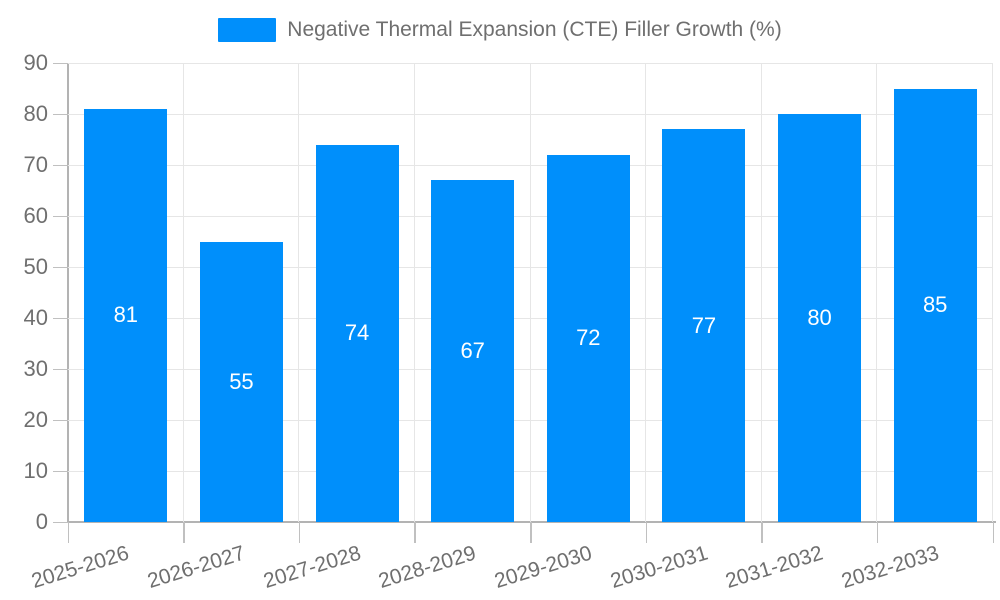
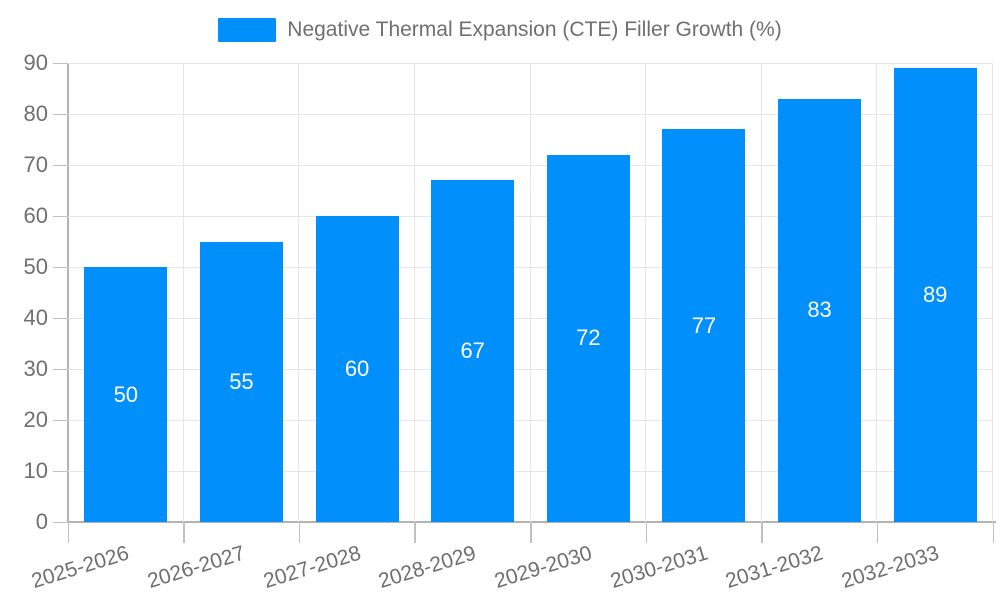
2025-2026: 81 -> 50
2027-2028: 74 -> 60
2031-2032: 80 -> 83
2032-2033: 85 -> 89
